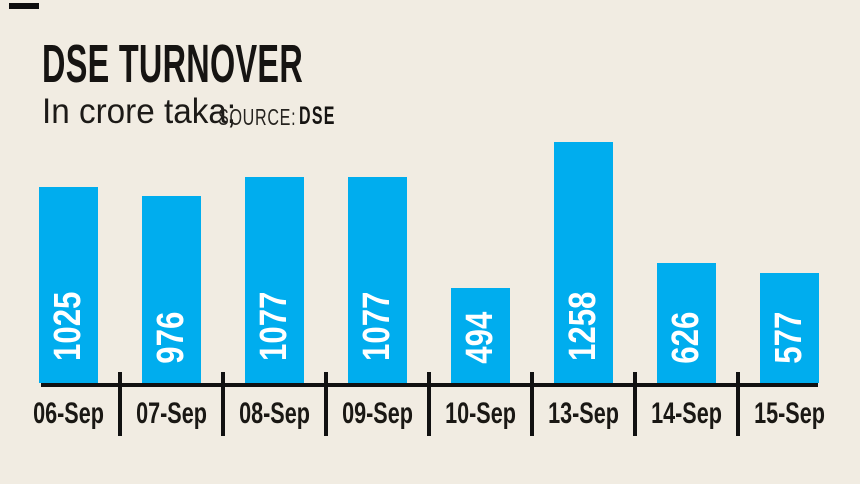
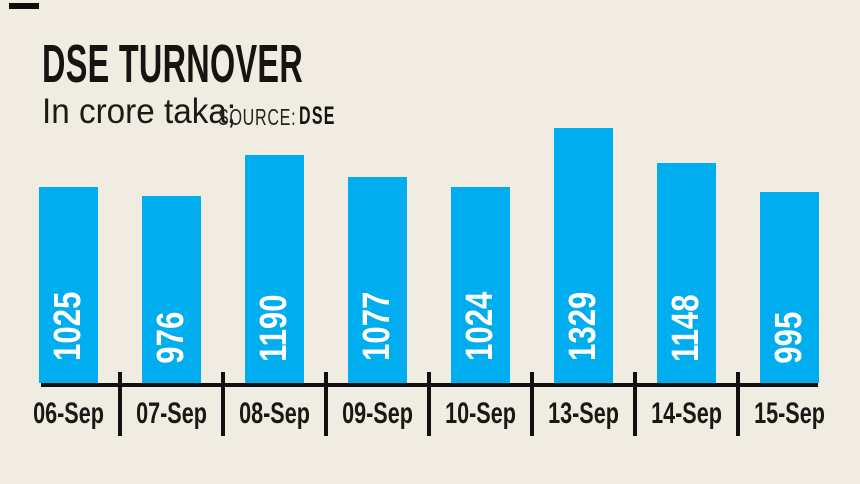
08-Sep: 1077 -> 1190
10-Sep: 494 -> 1024
13-Sep: 1258 -> 1329
14-Sep: 626 -> 1148
15-Sep: 577 -> 995
